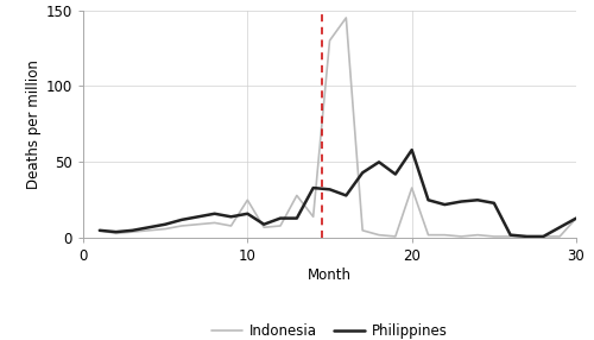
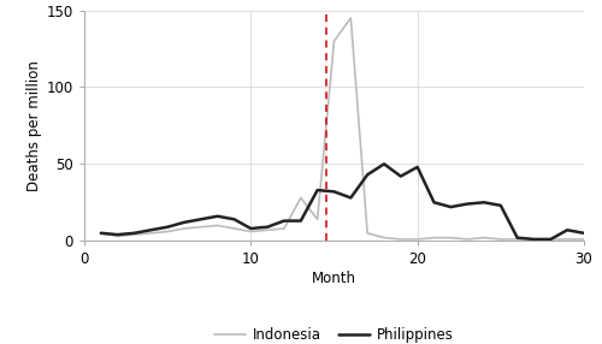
Indonesia/10: 25 -> 6
Philippines/10: 16 -> 8
Indonesia/20: 33 -> 1
Philippines/20: 58 -> 48
Indonesia/30: 13 -> 1
Philippines/30: 13 -> 5
